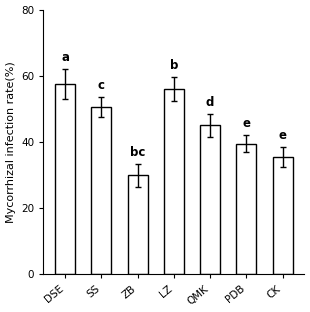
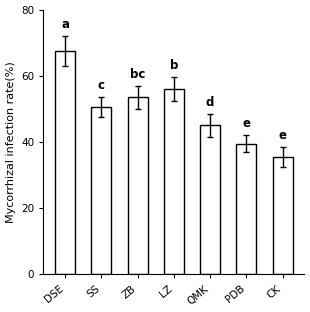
DSE: 57.5 -> 67.5
ZB: 30.0 -> 53.5
